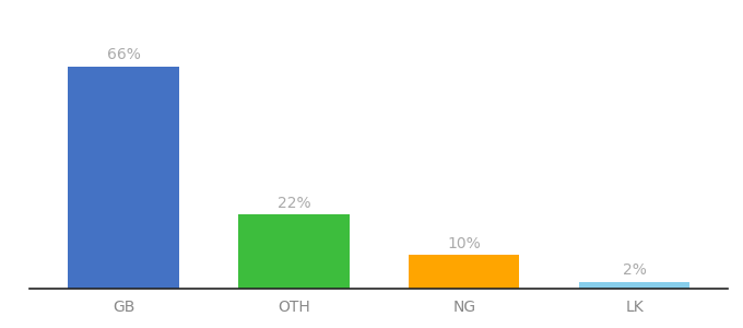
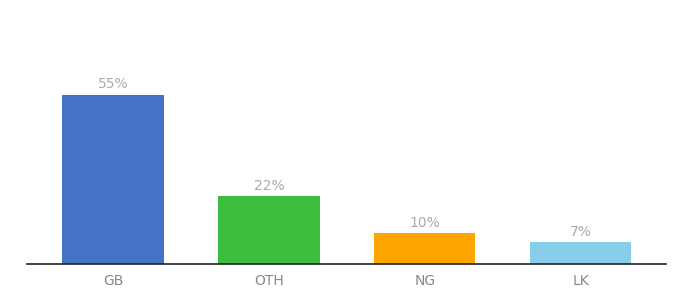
GB: 66% -> 55%
LK: 2% -> 7%
